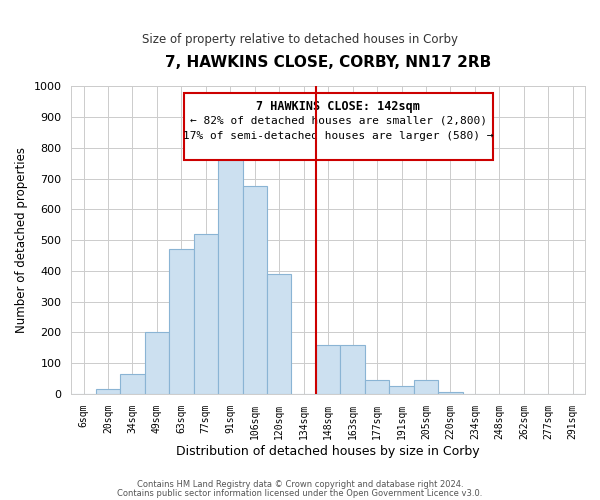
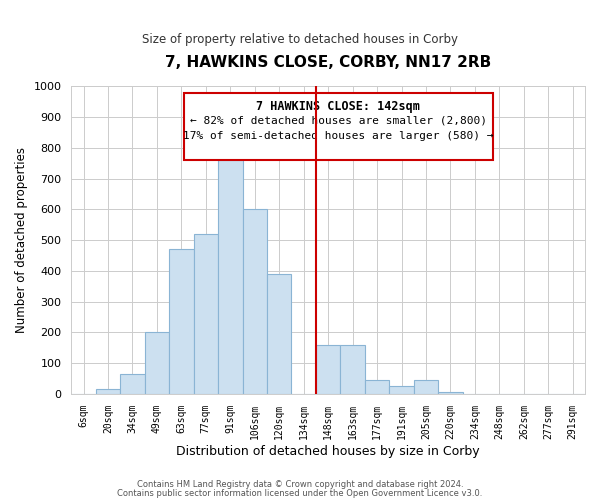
106sqm: 675 -> 600
